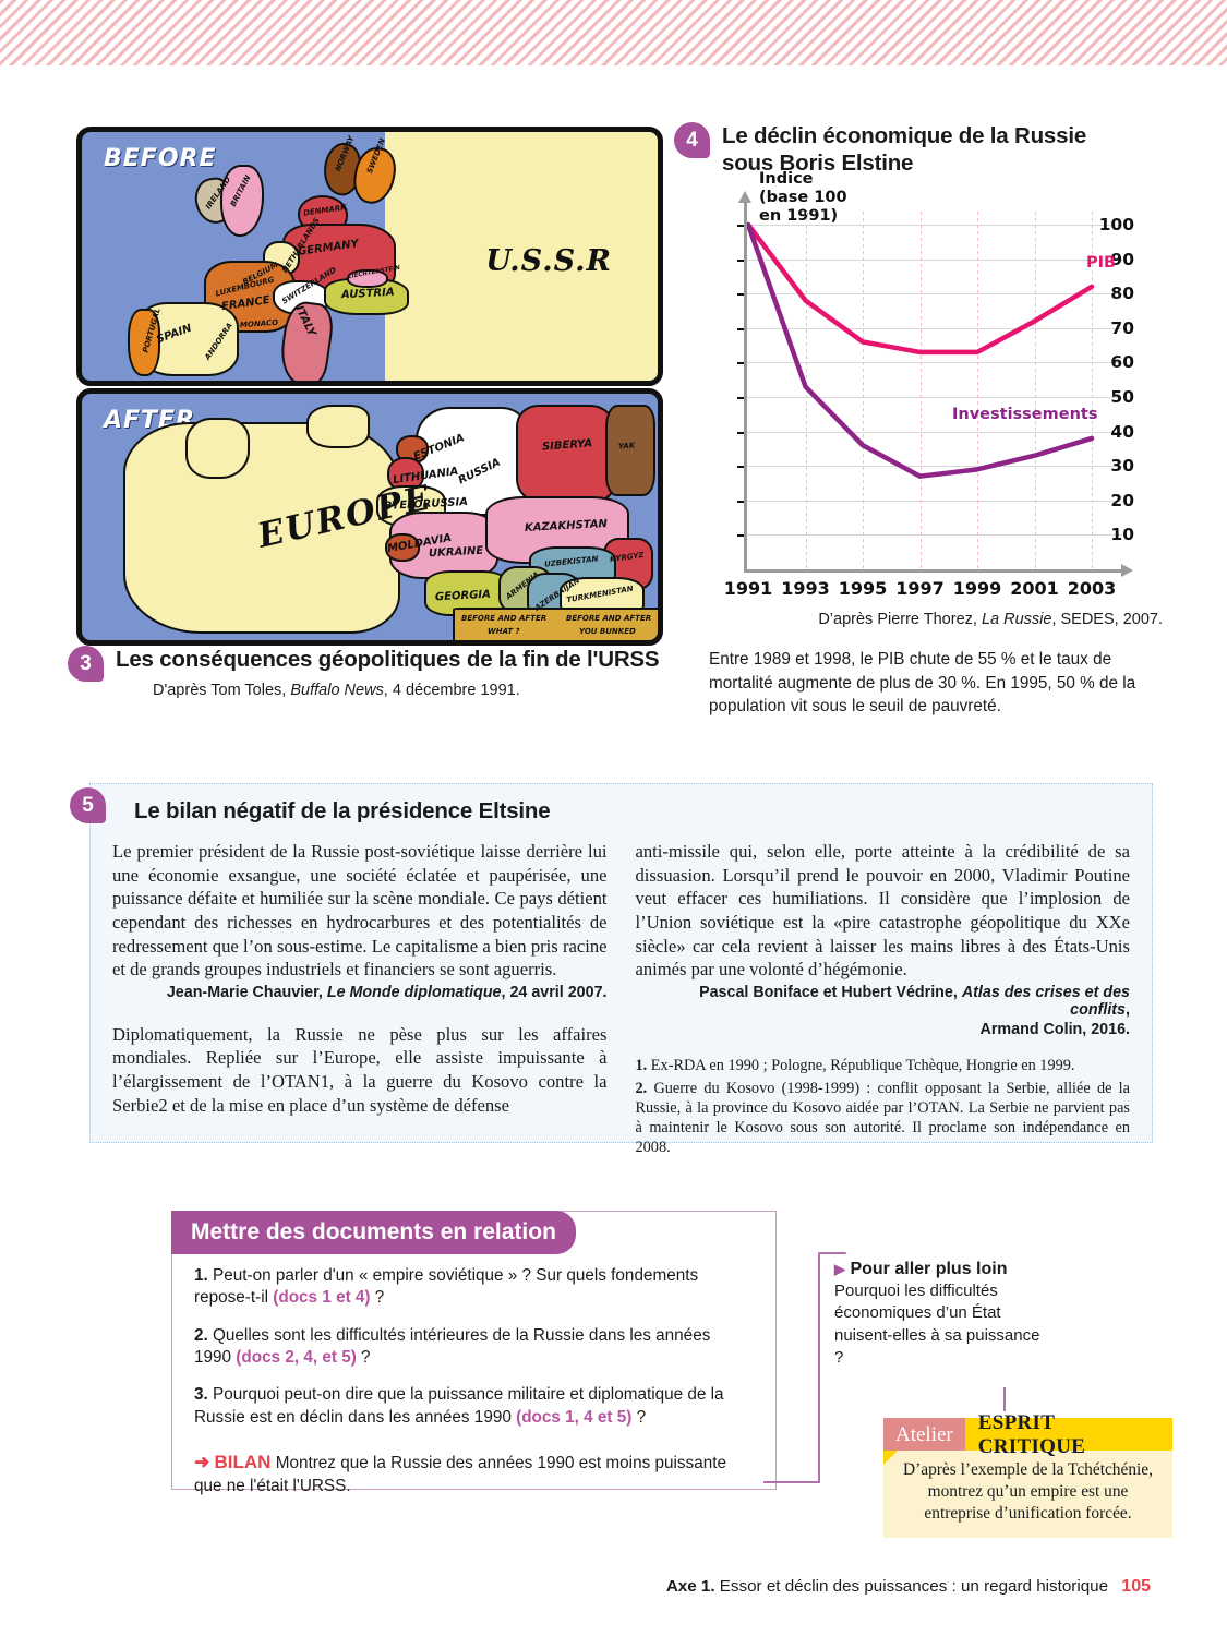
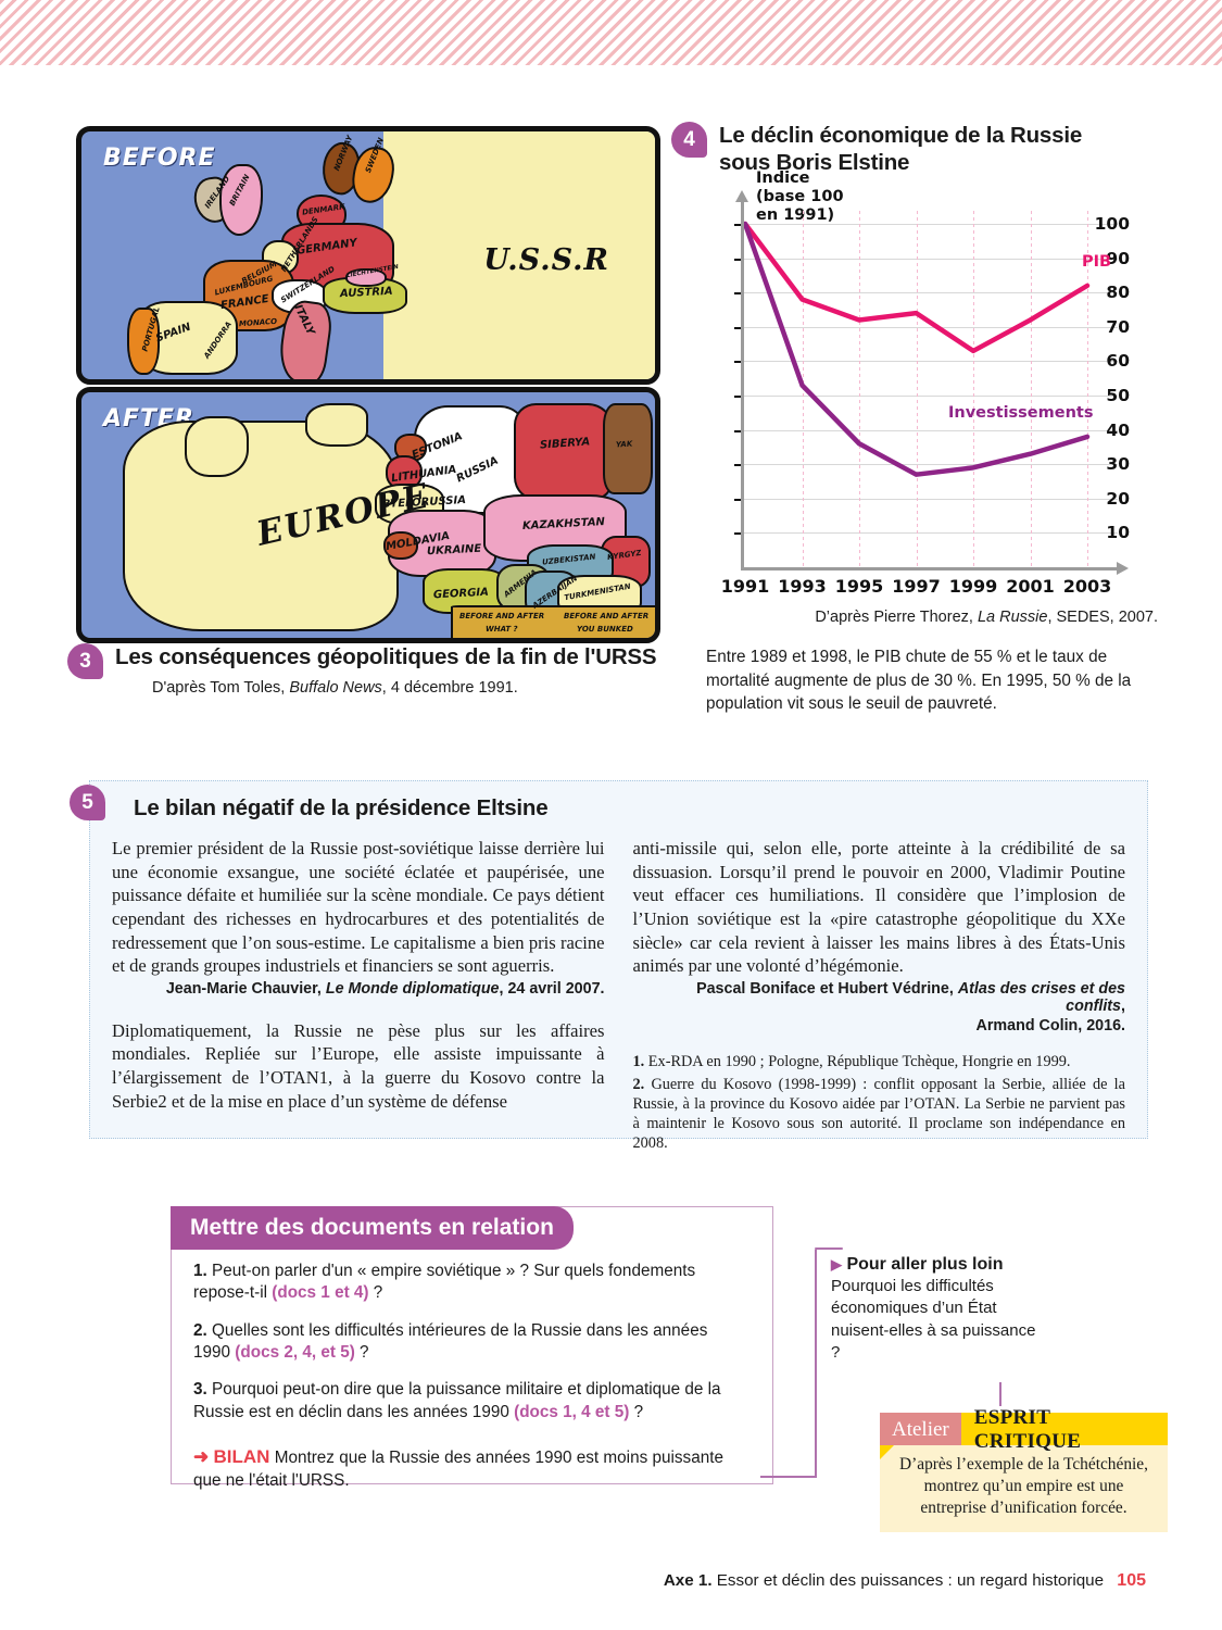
PIB/1995: 66 -> 72
PIB/1997: 63 -> 74
